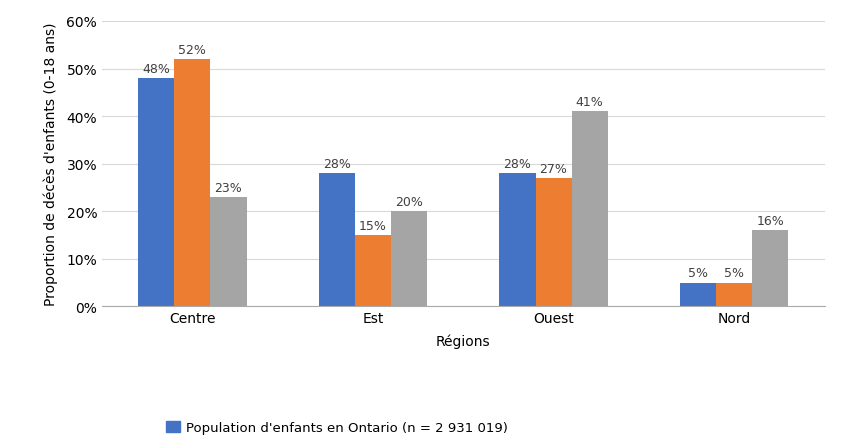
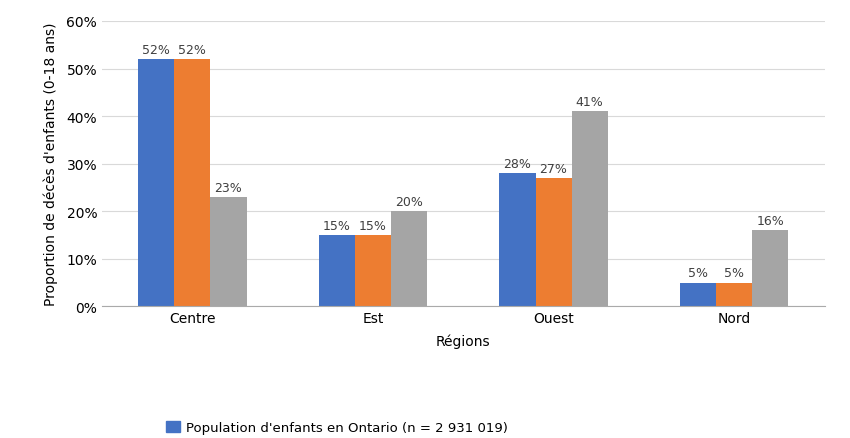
Population d'enfants en Ontario (n = 2 931 019)/Centre: 48% -> 52%
Population d'enfants en Ontario (n = 2 931 019)/Est: 28% -> 15%
